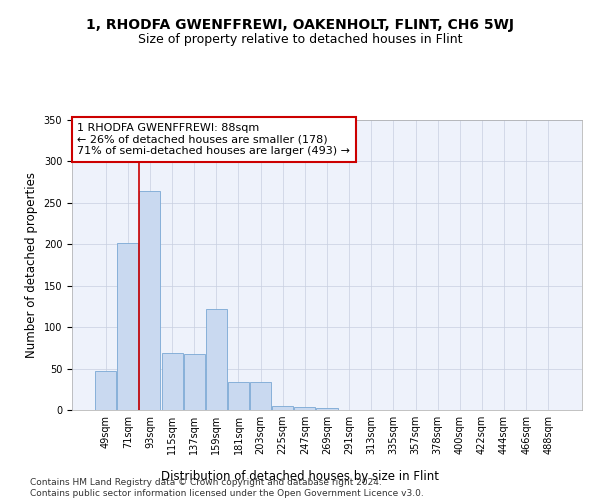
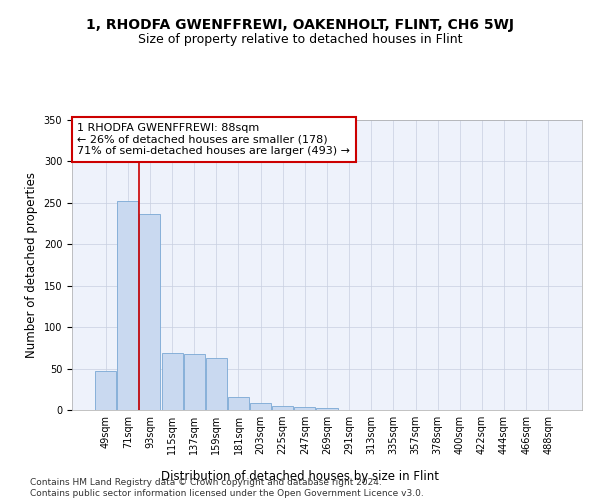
71sqm: 202 -> 252
93sqm: 264 -> 237
159sqm: 122 -> 63
181sqm: 34 -> 16
203sqm: 34 -> 8
